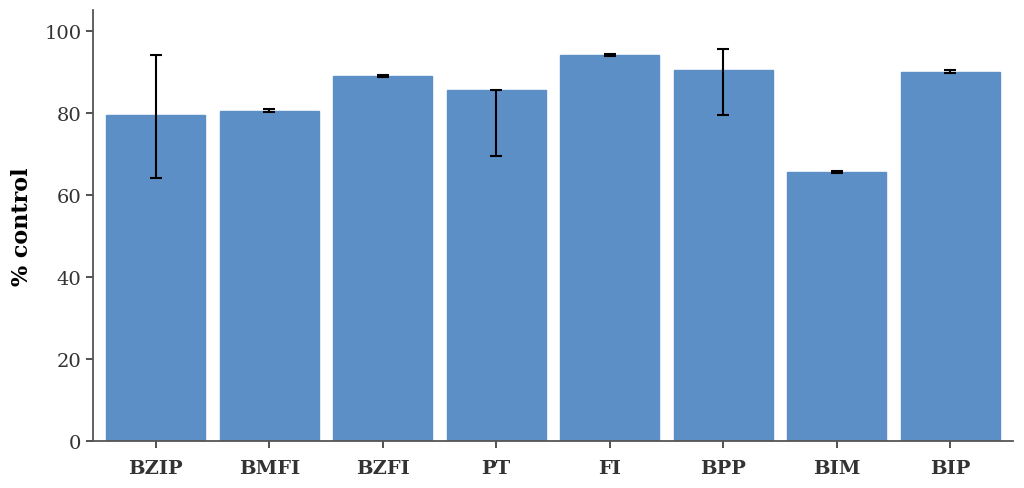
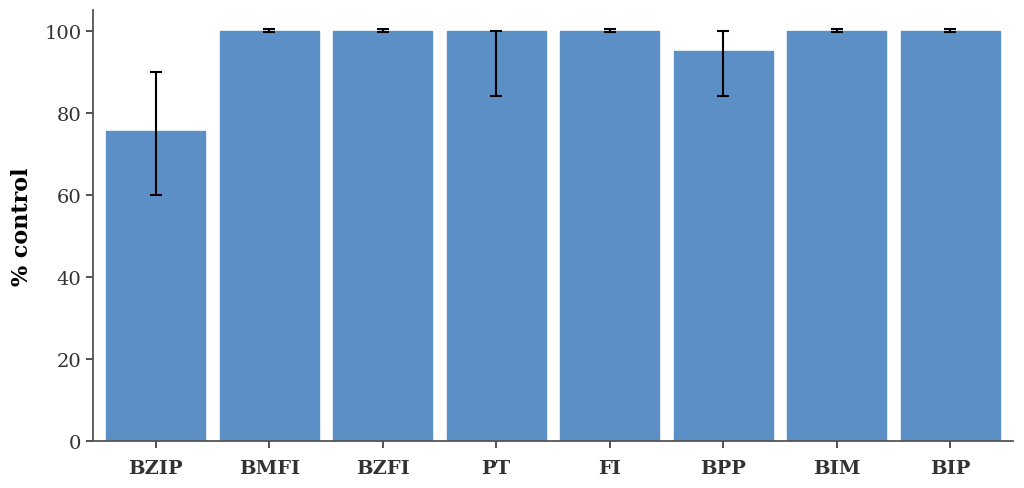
BZIP: 79.5 -> 75.5
BMFI: 80.5 -> 100.0
BZFI: 89.0 -> 100.0
PT: 85.5 -> 100.0
FI: 94.0 -> 100.0
BPP: 90.5 -> 95.0
BIM: 65.5 -> 100.0
BIP: 90.0 -> 100.0
